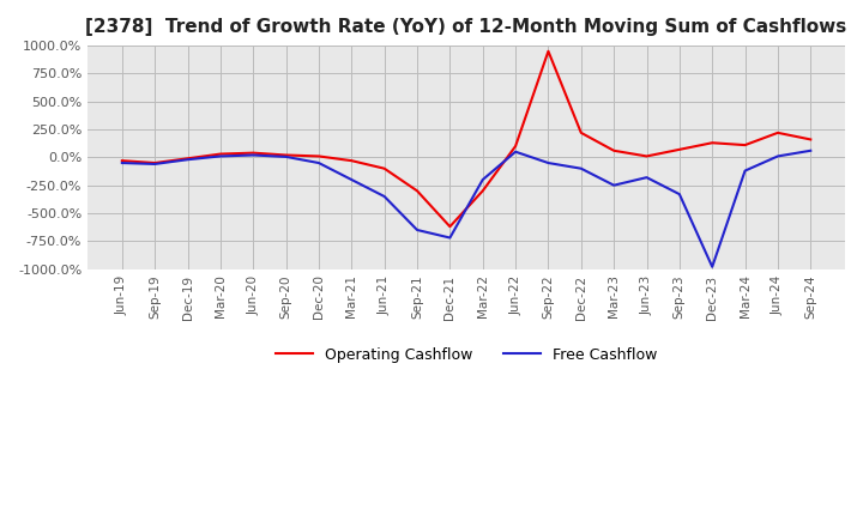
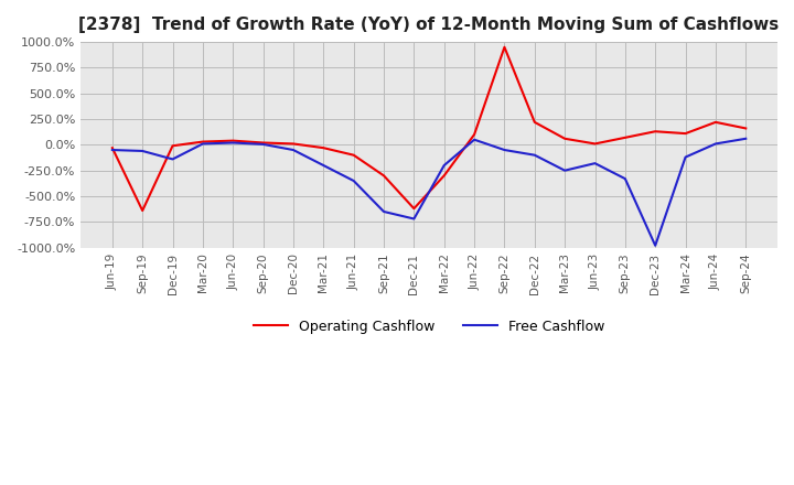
Operating Cashflow/Sep-19: -50% -> -640%
Free Cashflow/Dec-19: -20% -> -140%
